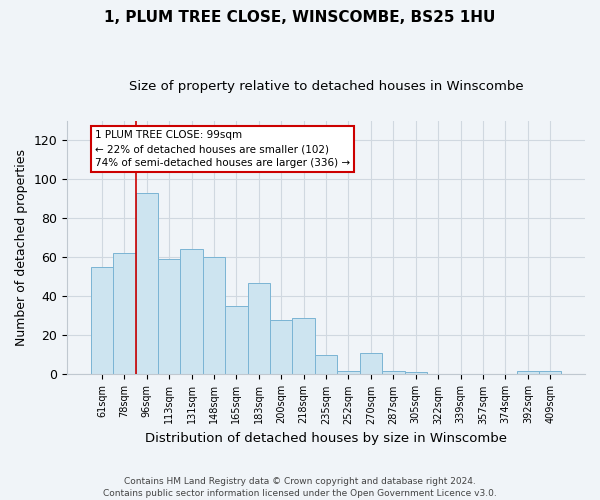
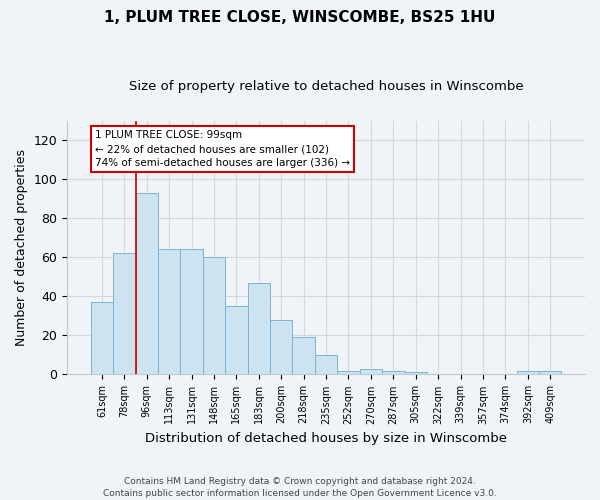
61sqm: 55 -> 37
113sqm: 59 -> 64
218sqm: 29 -> 19
270sqm: 11 -> 3
